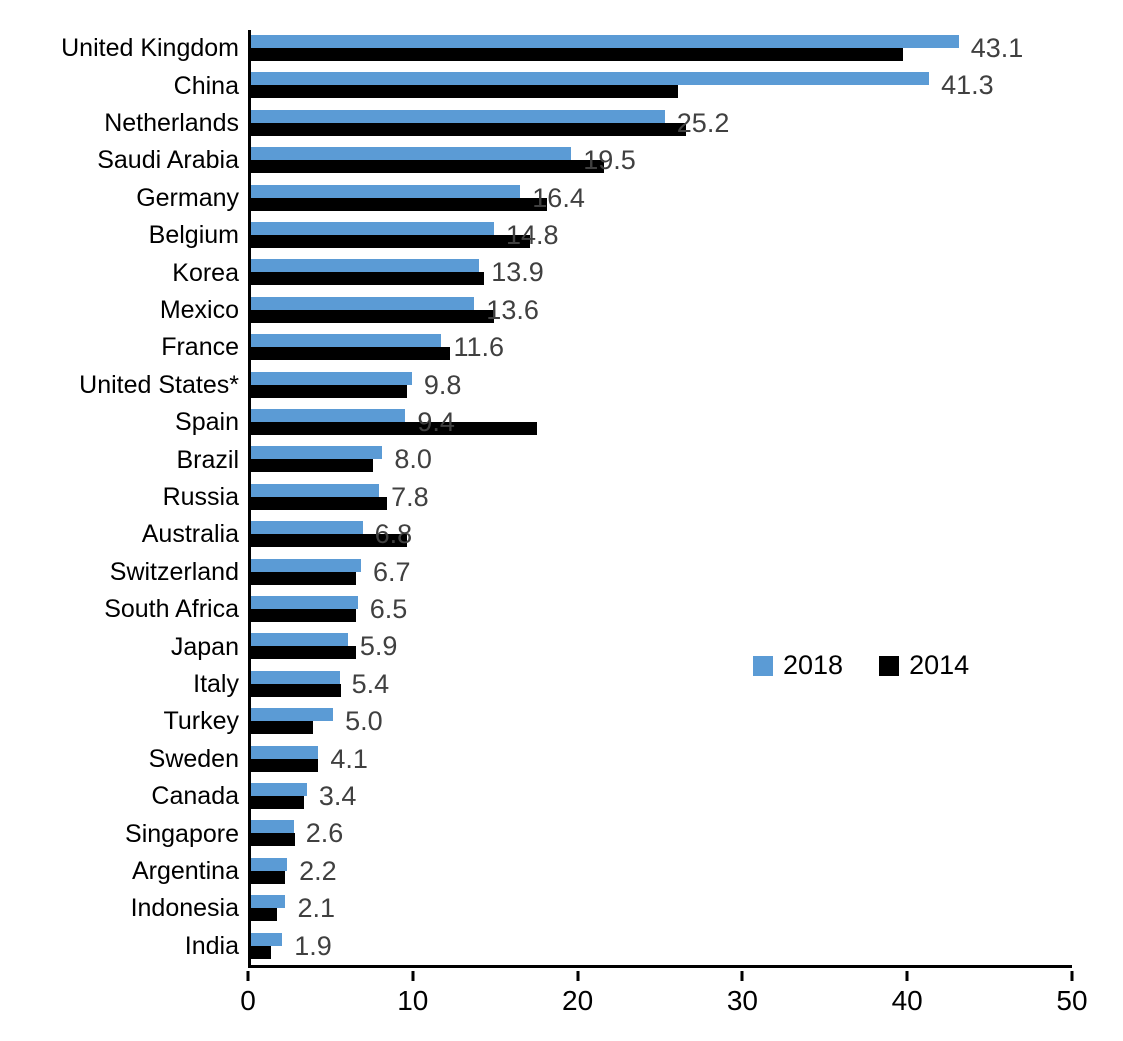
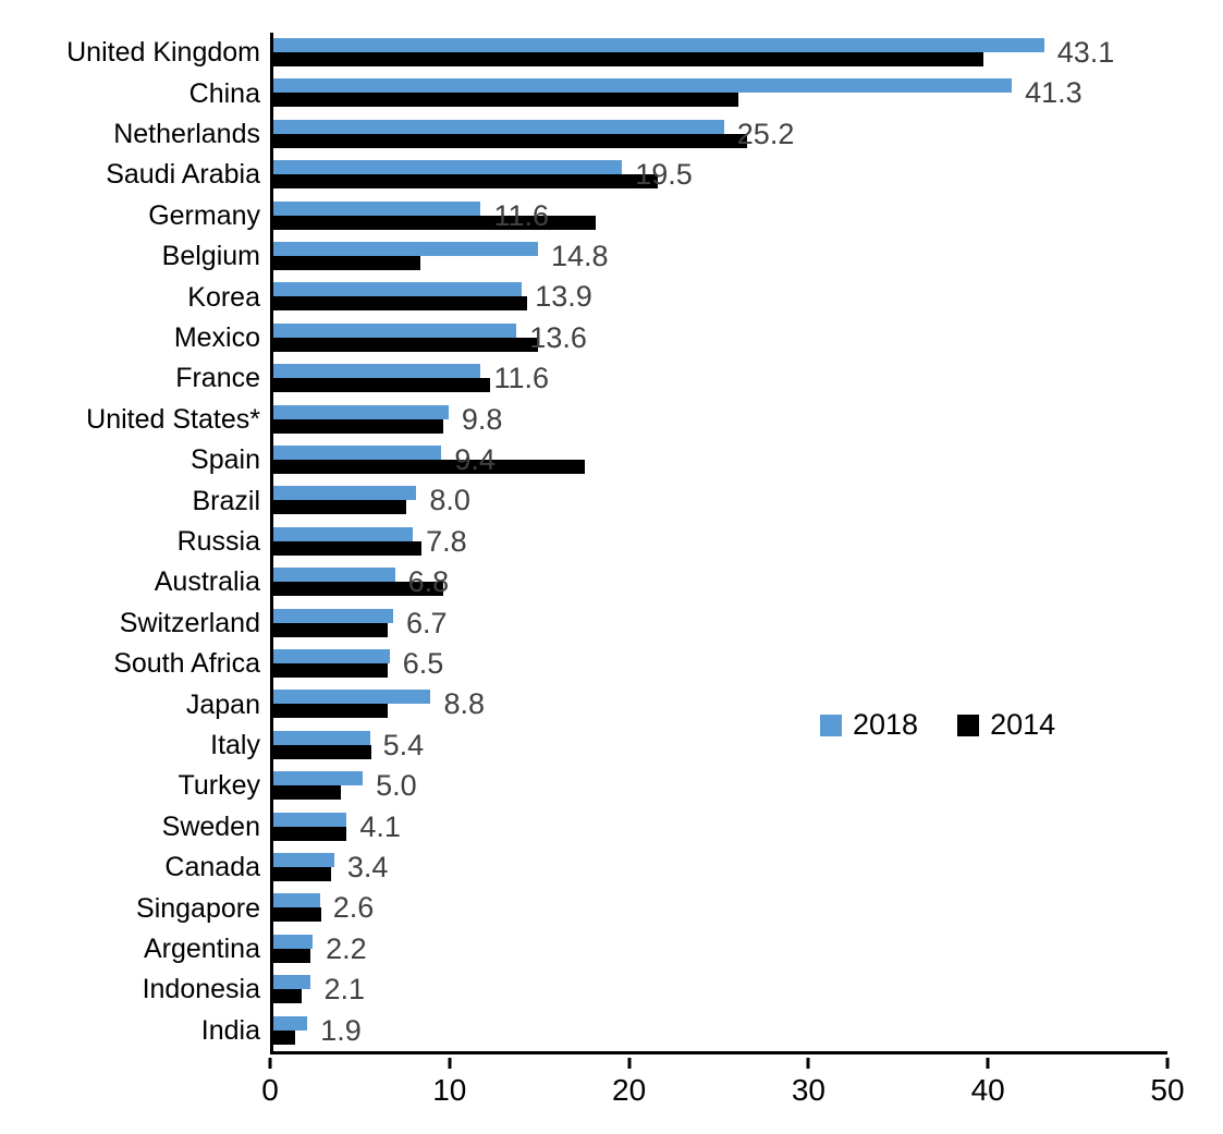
2018/Germany: 16.4 -> 11.6
2014/Belgium: 17.0 -> 8.2
2018/Japan: 5.9 -> 8.8
